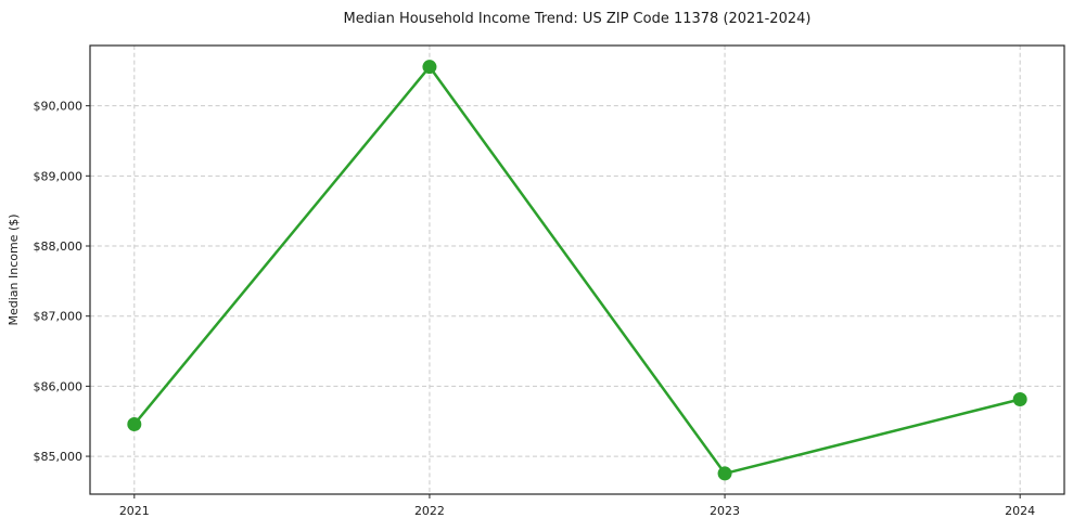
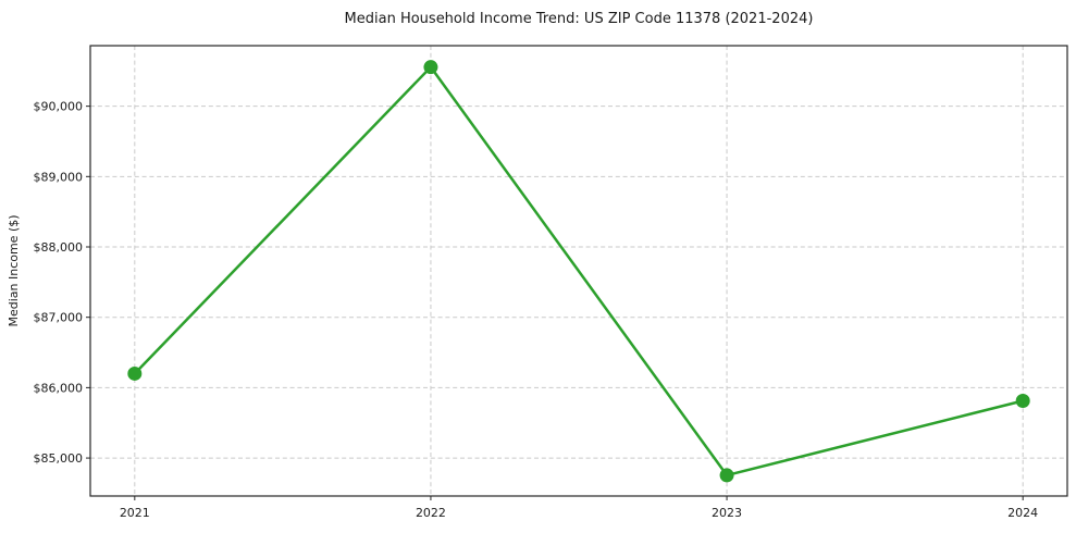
2021: $85500 -> $86200
